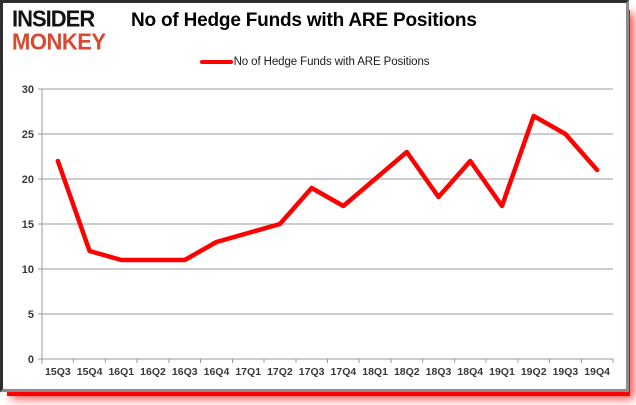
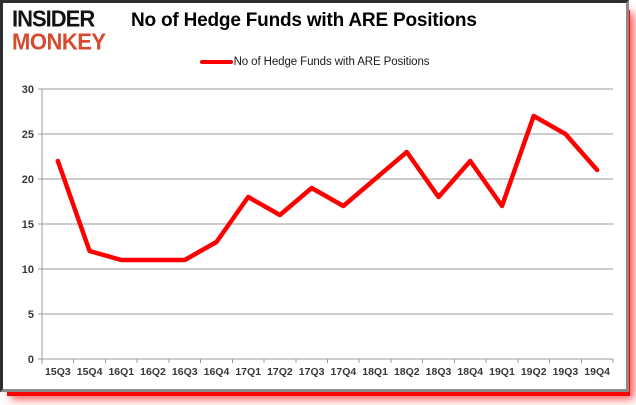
17Q1: 14 -> 18
17Q2: 15 -> 16
